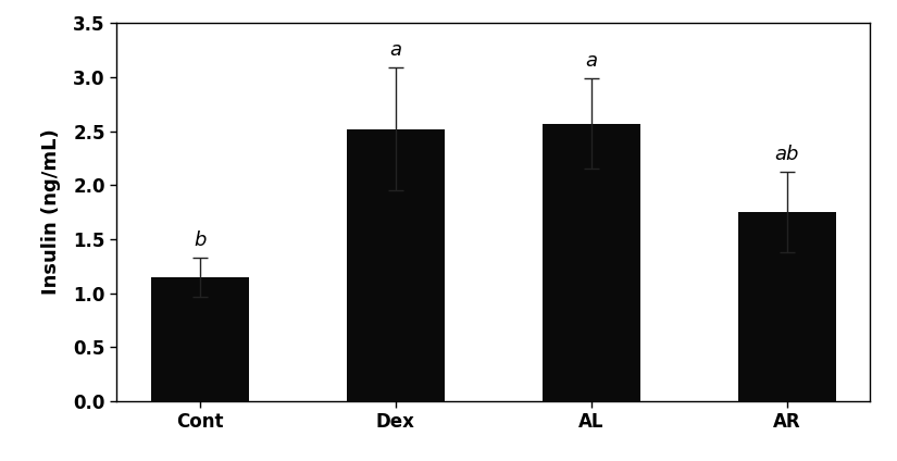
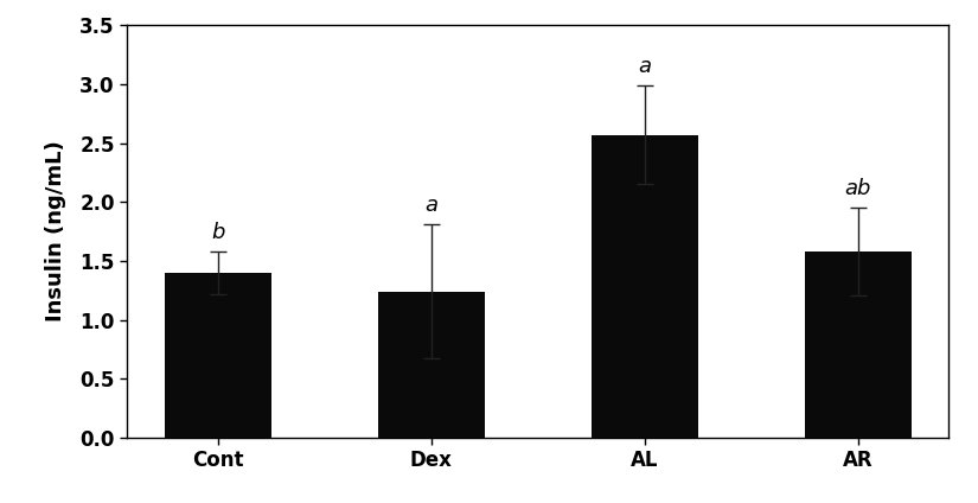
Cont: 1.15 -> 1.40
Dex: 2.52 -> 1.24
AR: 1.75 -> 1.58
